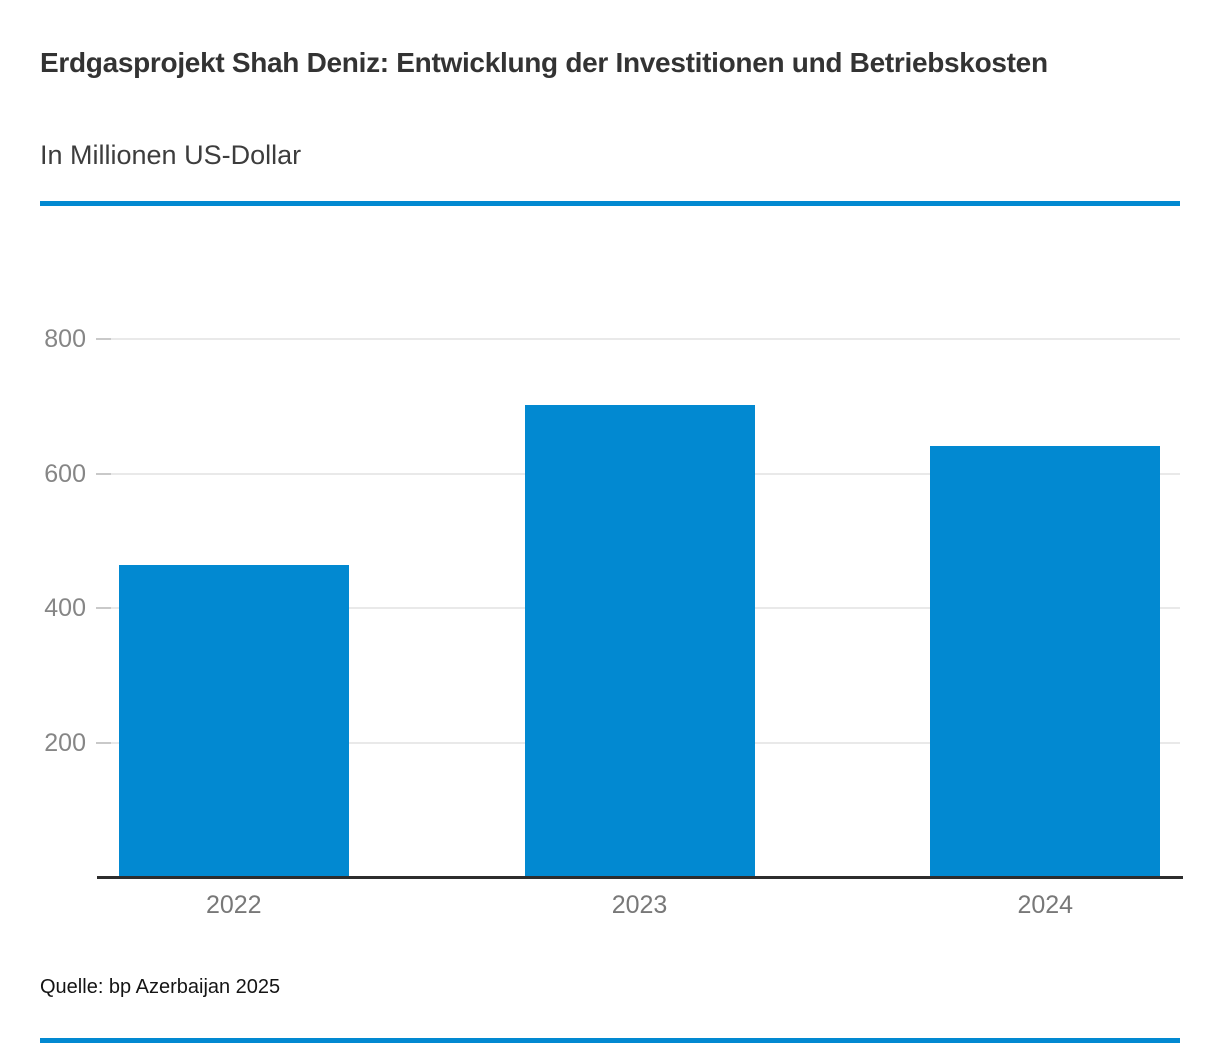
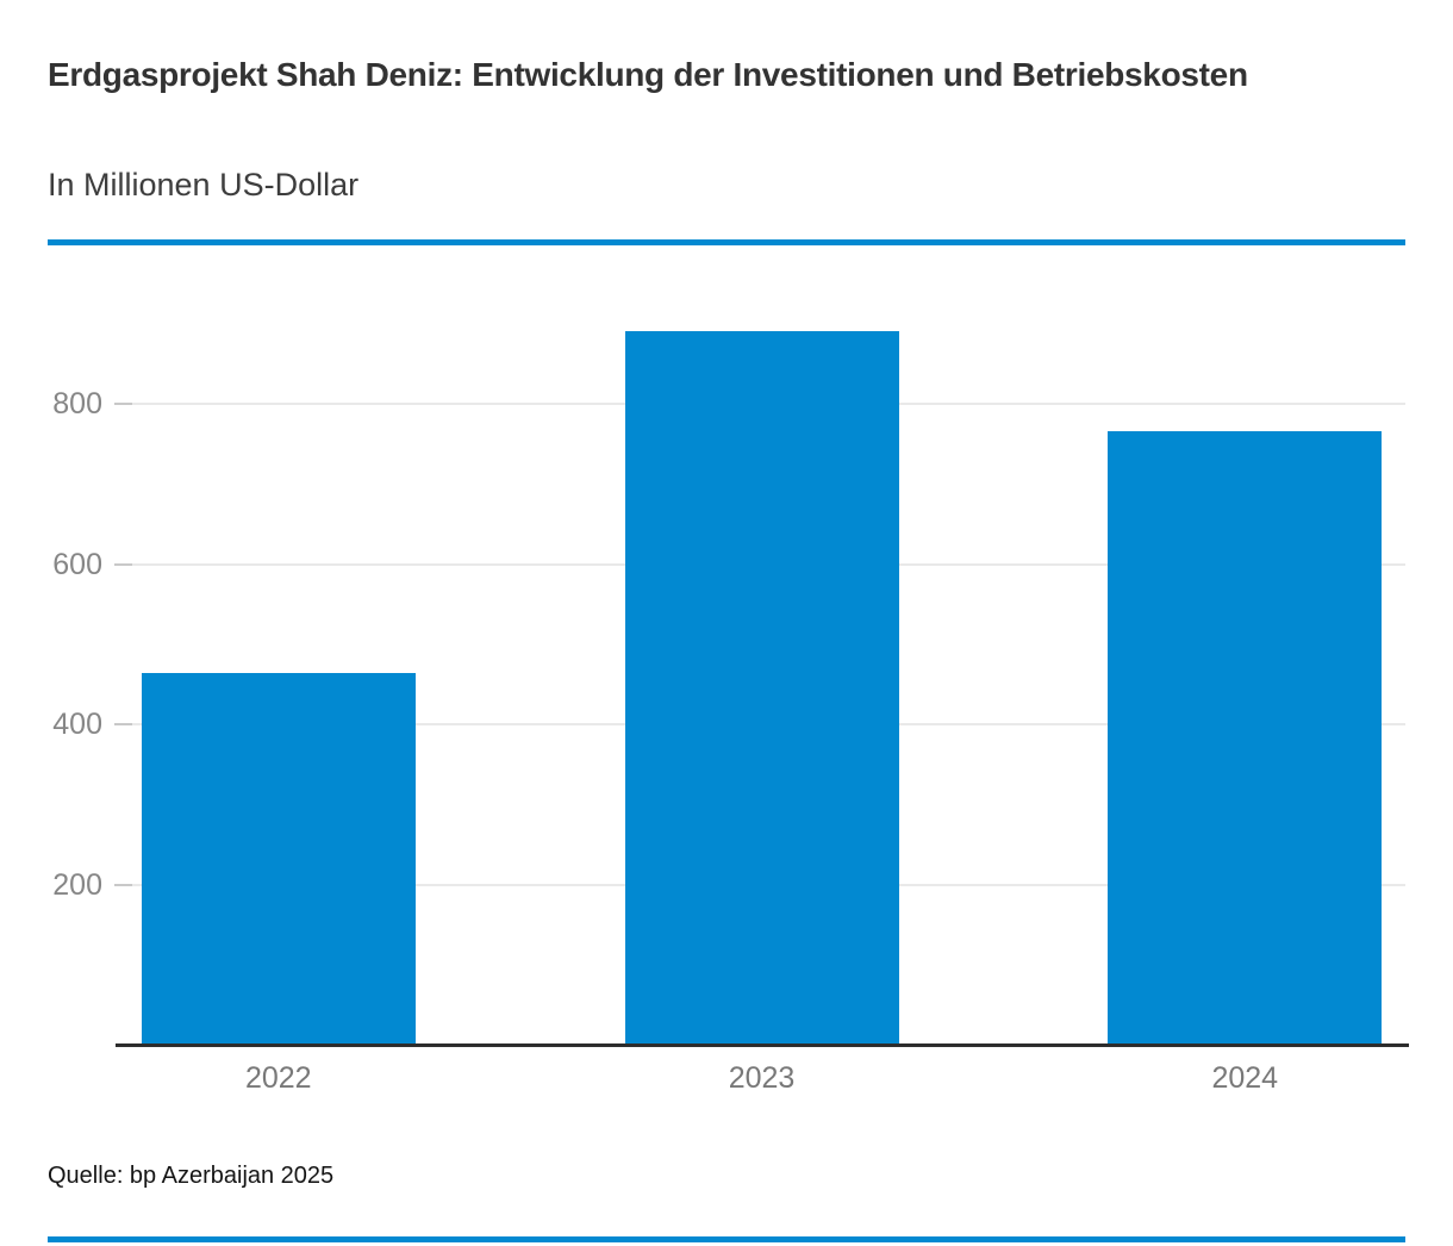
2023: 700 -> 890
2024: 640 -> 760
